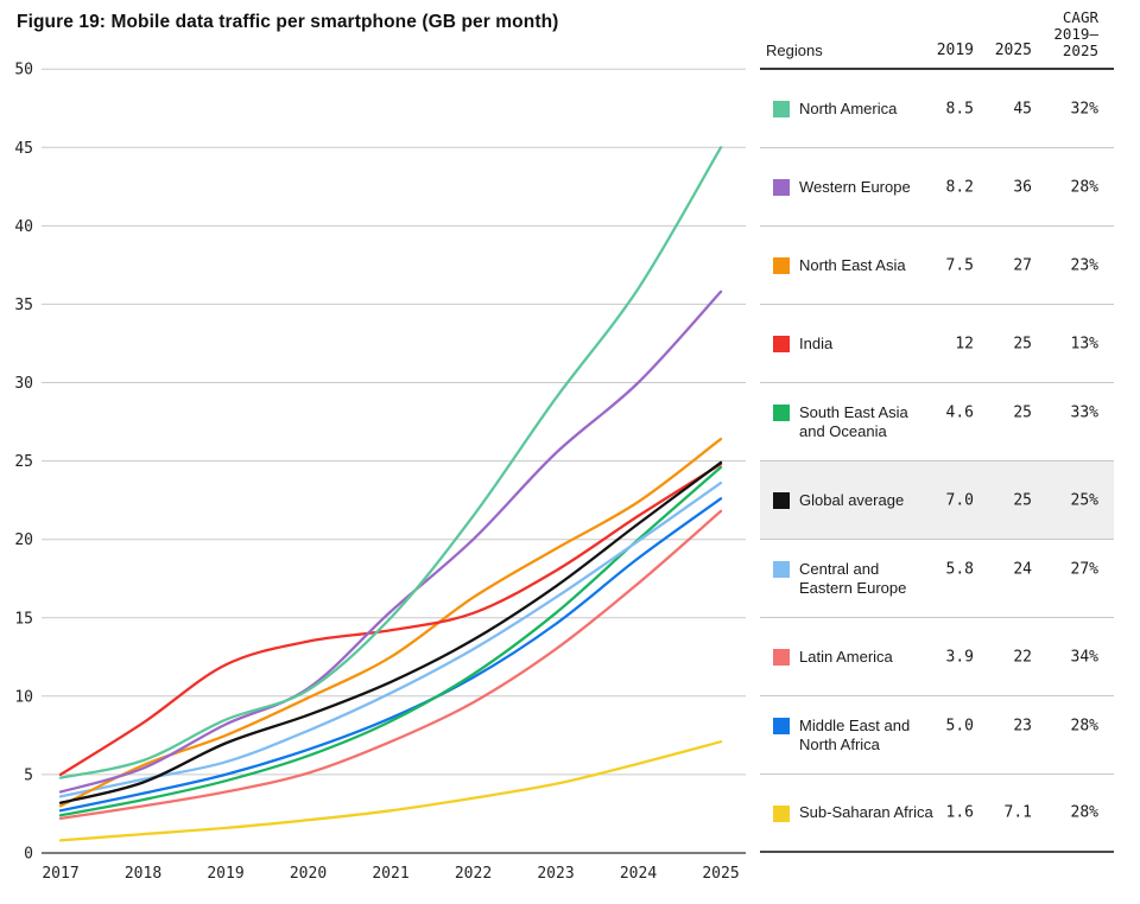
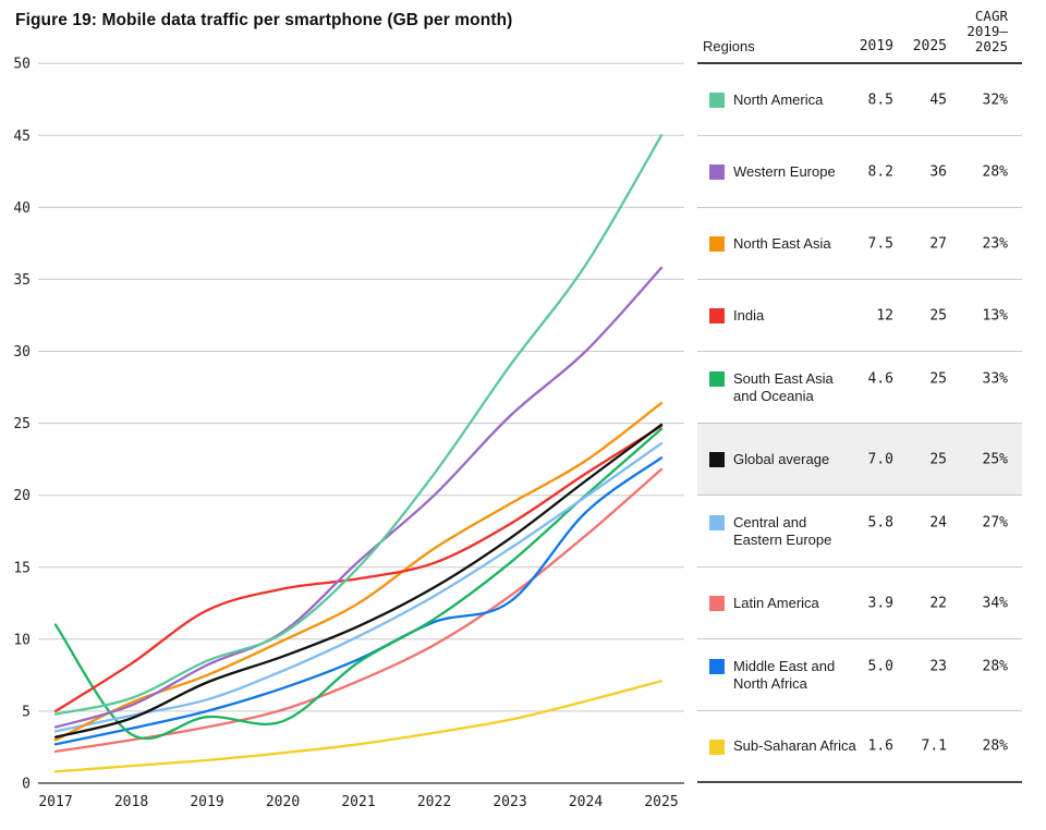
South East Asia and Oceania/2017: 2.4 -> 11.0
South East Asia and Oceania/2020: 6.2 -> 4.3
Middle East and North Africa/2023: 14.6 -> 12.6
